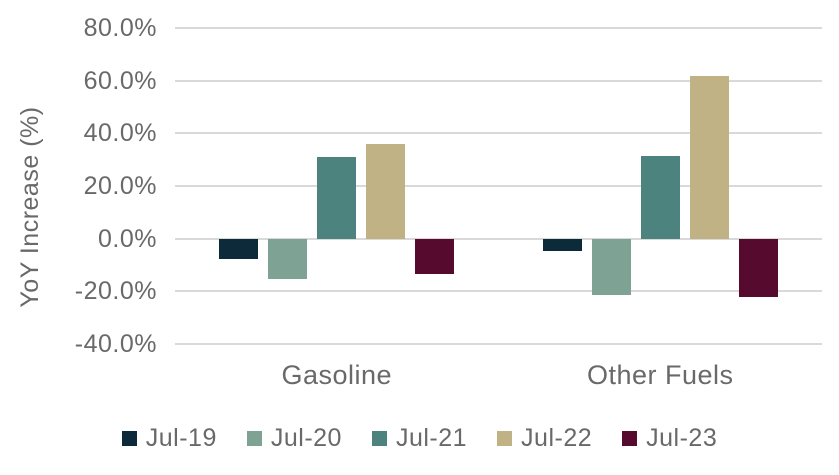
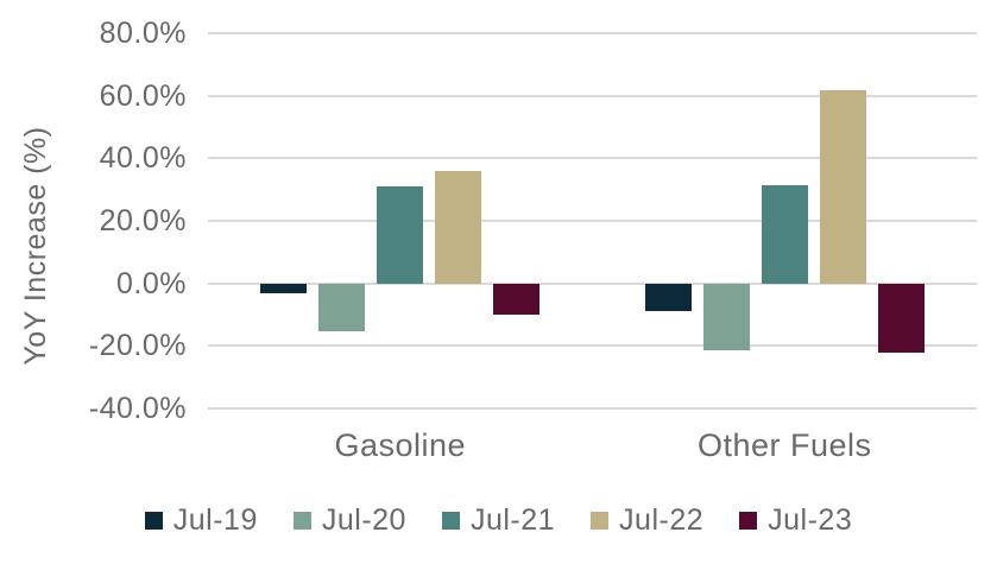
Jul-19/Gasoline: -8% -> -3%
Jul-23/Gasoline: -13% -> -10%
Jul-19/Other Fuels: -4% -> -9%
